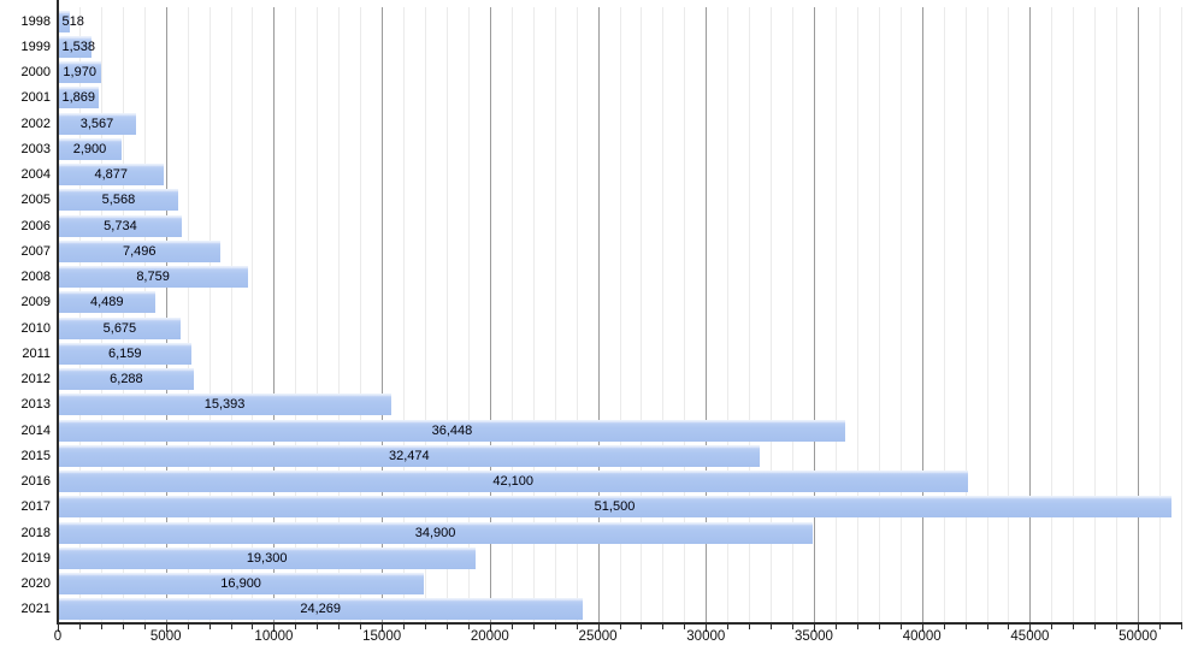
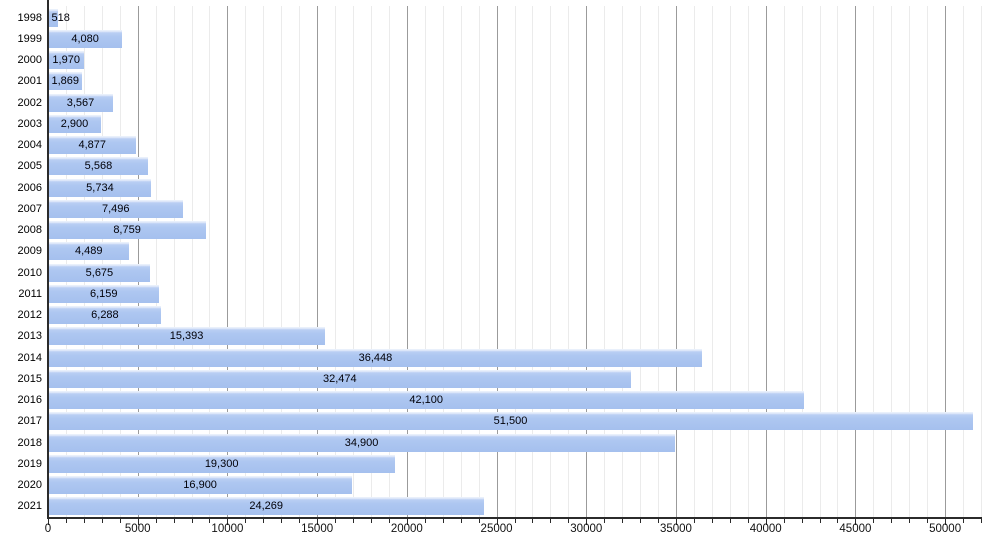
1999: 1,538 -> 4,080
